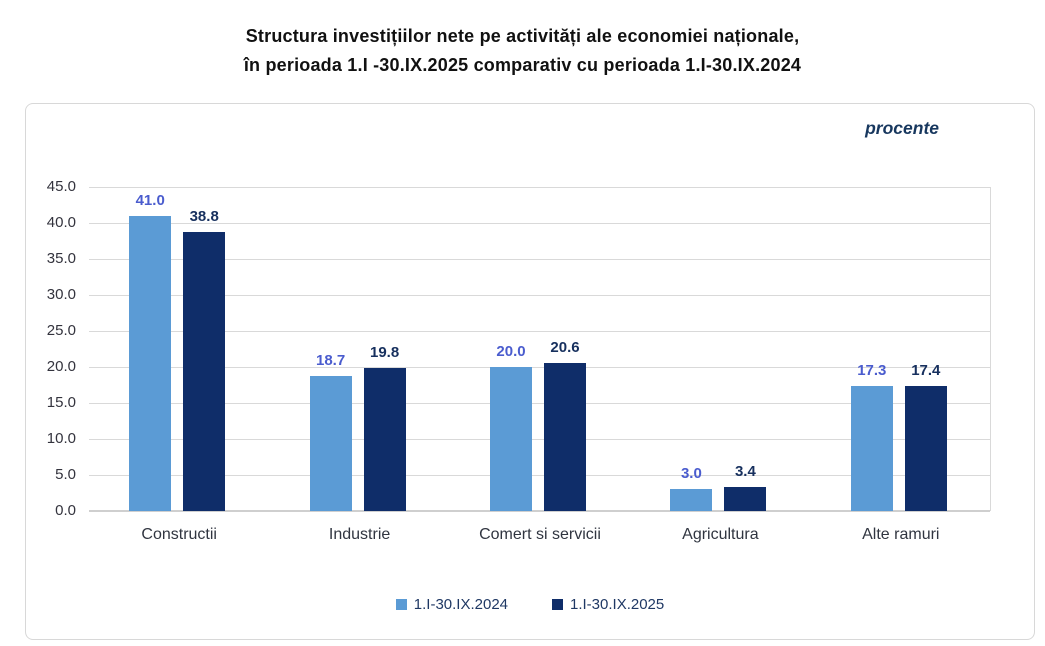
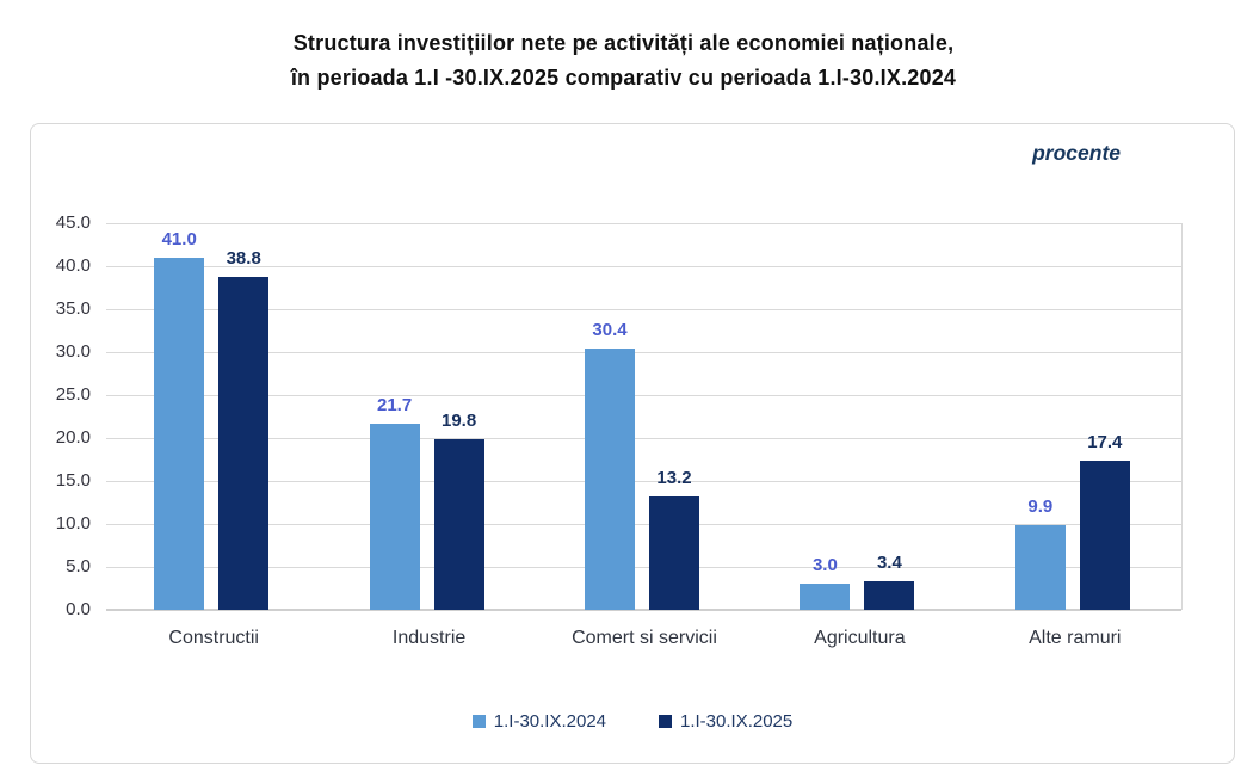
1.I-30.IX.2024/Industrie: 18.7 -> 21.7
1.I-30.IX.2024/Comert si servicii: 20.0 -> 30.4
1.I-30.IX.2025/Comert si servicii: 20.6 -> 13.2
1.I-30.IX.2024/Alte ramuri: 17.3 -> 9.9
